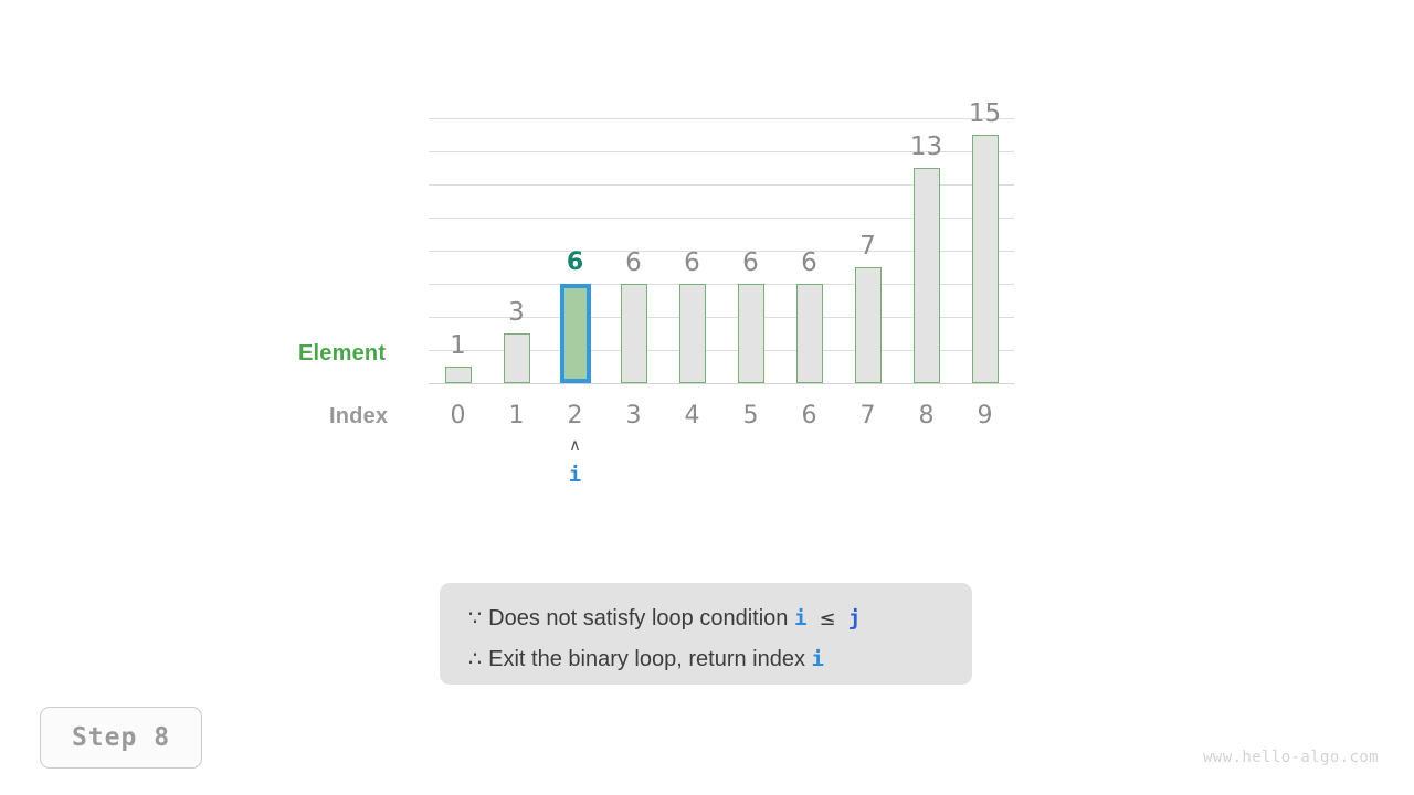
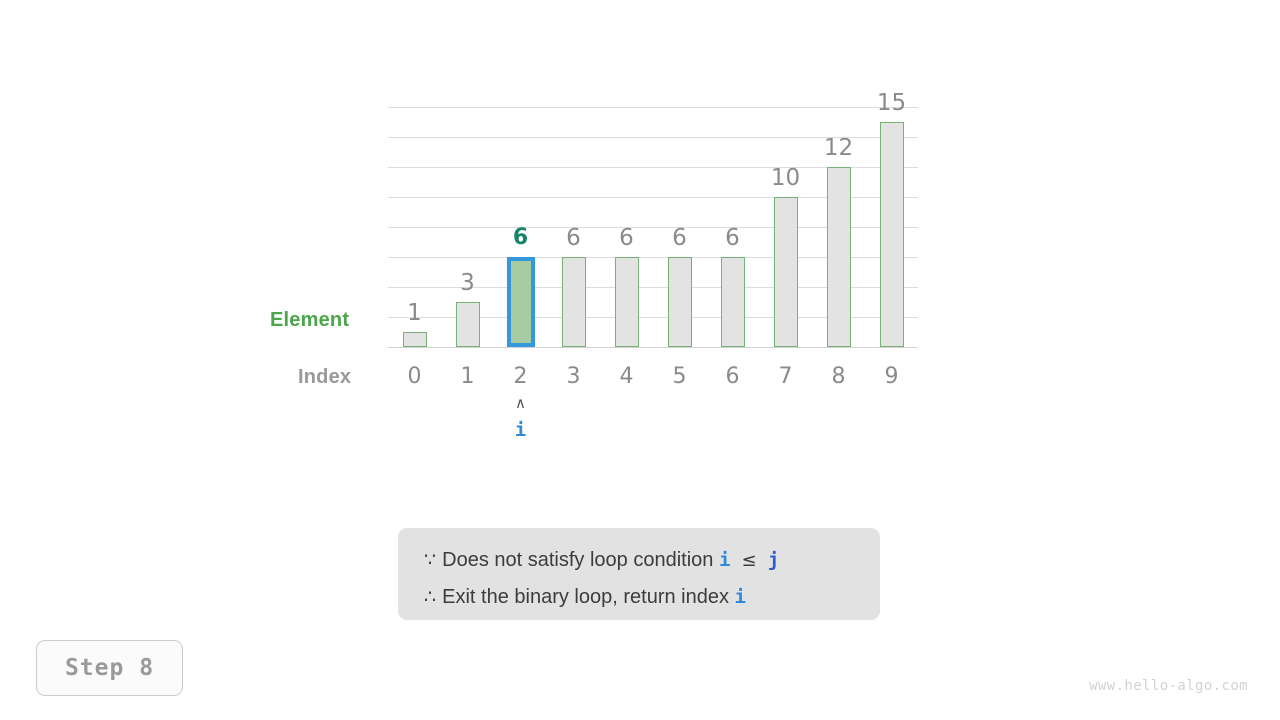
7: 7 -> 10
8: 13 -> 12
